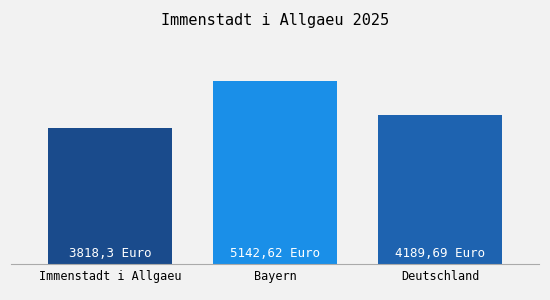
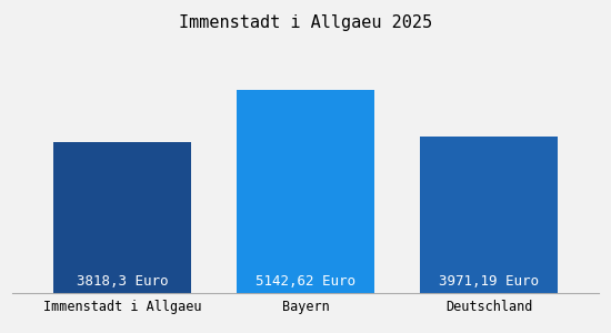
Deutschland: 4189,69 -> 3971,19
